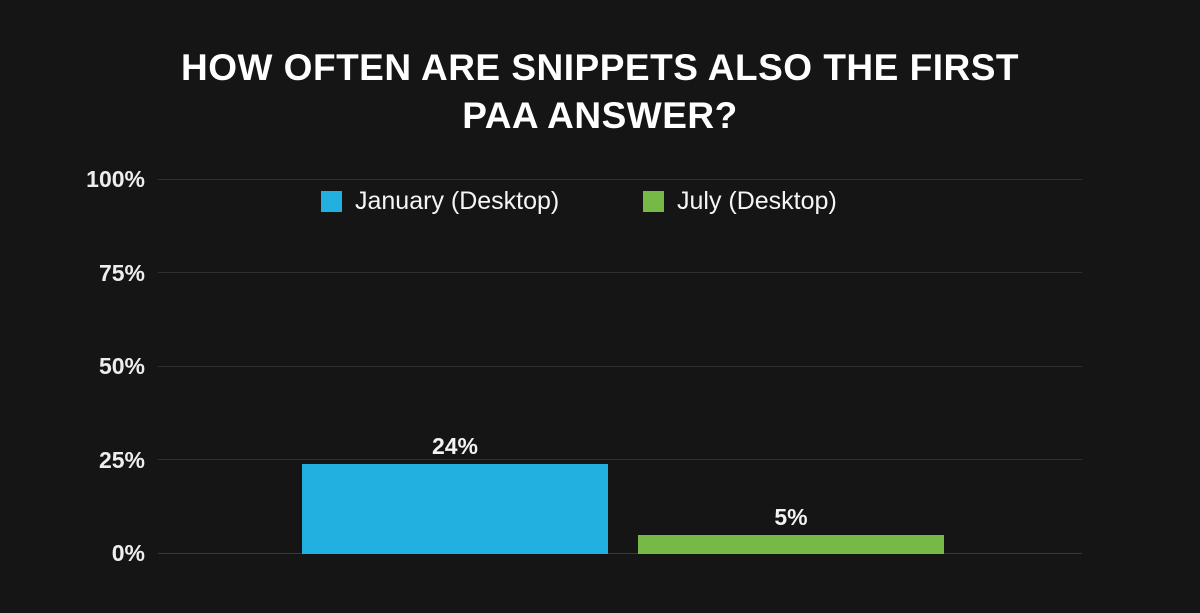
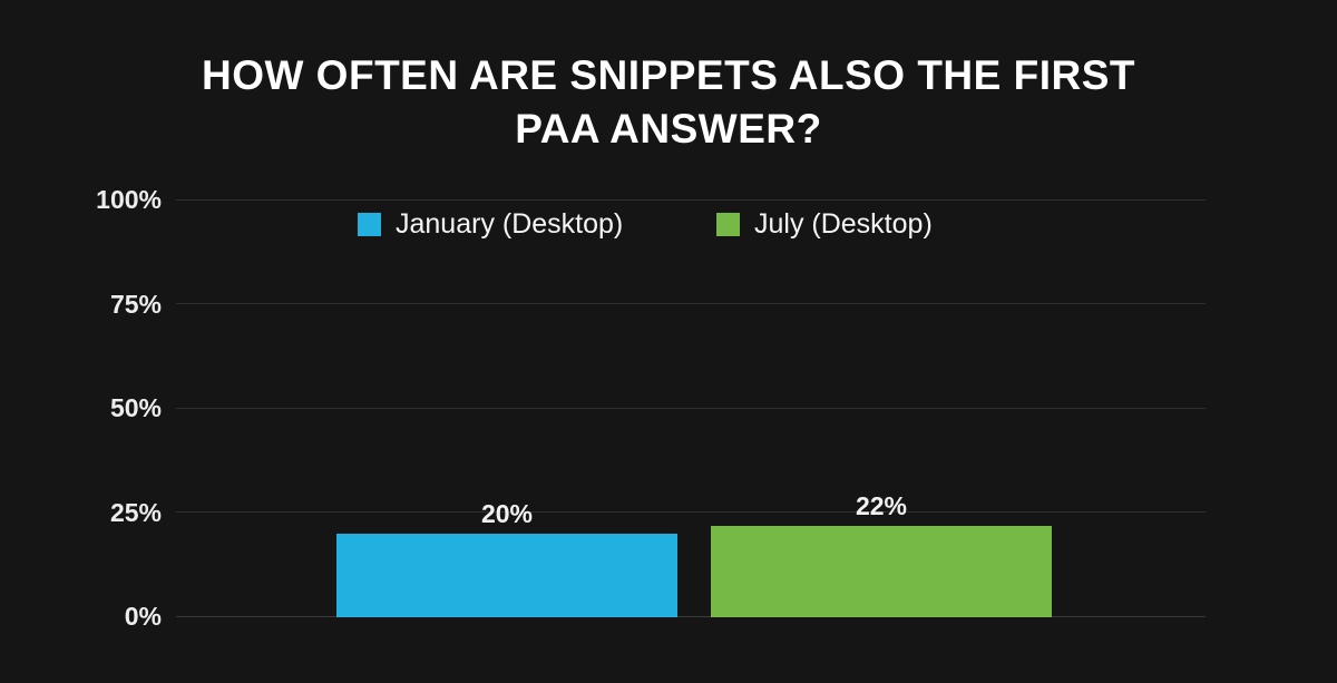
January (Desktop): 24% -> 20%
July (Desktop): 5% -> 22%
